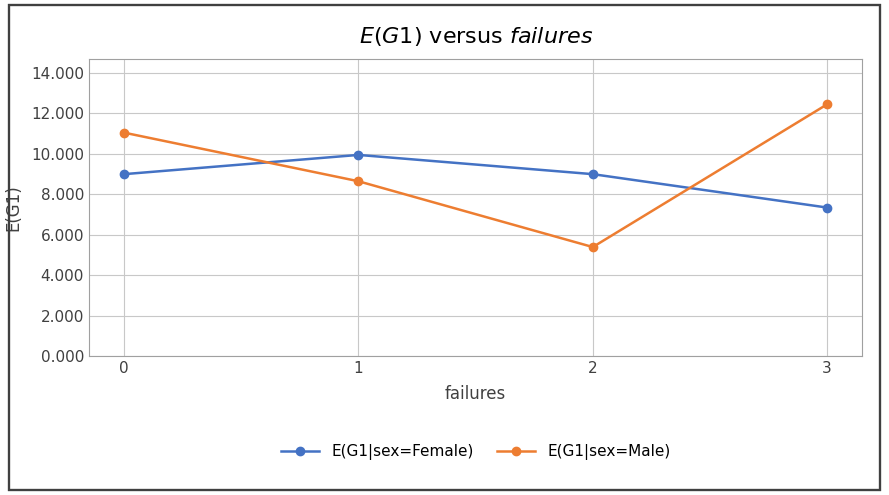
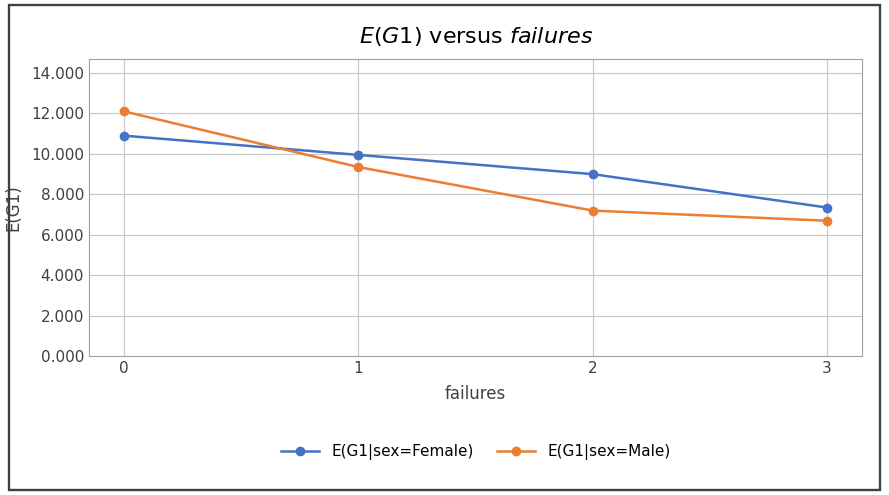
E(G1|sex=Female)/0: 9.00 -> 10.90
E(G1|sex=Male)/0: 11.05 -> 12.10
E(G1|sex=Male)/1: 8.65 -> 9.35
E(G1|sex=Male)/2: 5.40 -> 7.20
E(G1|sex=Male)/3: 12.45 -> 6.70
